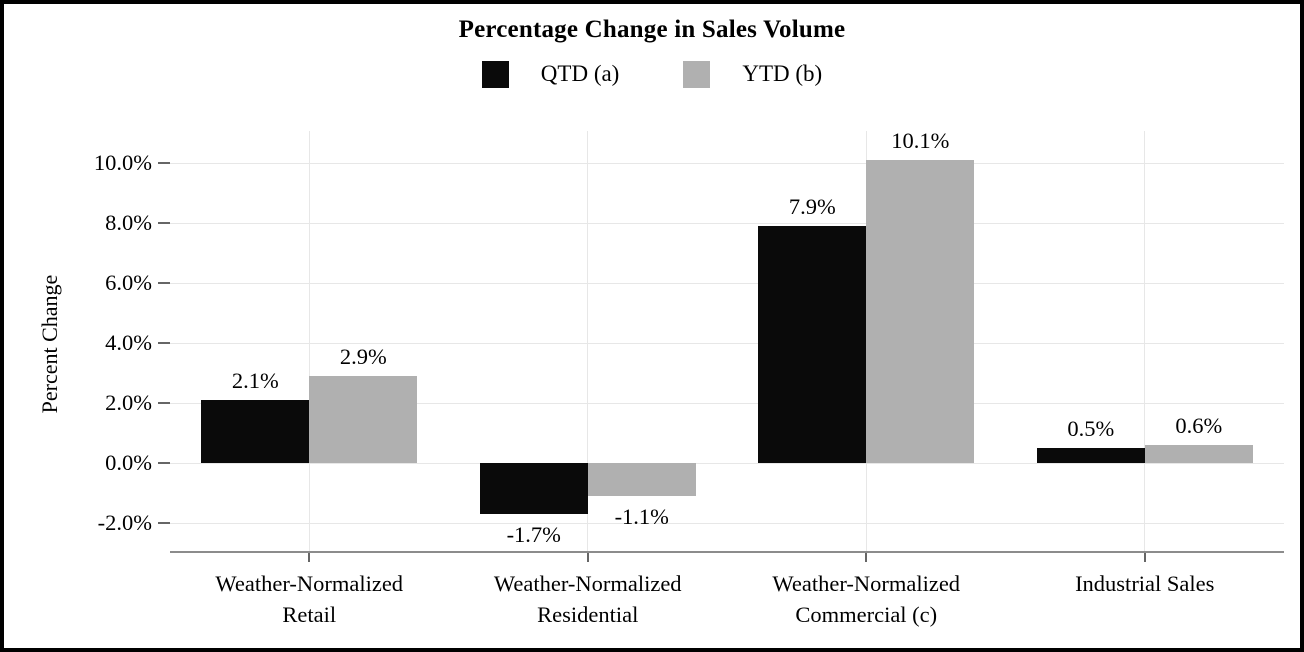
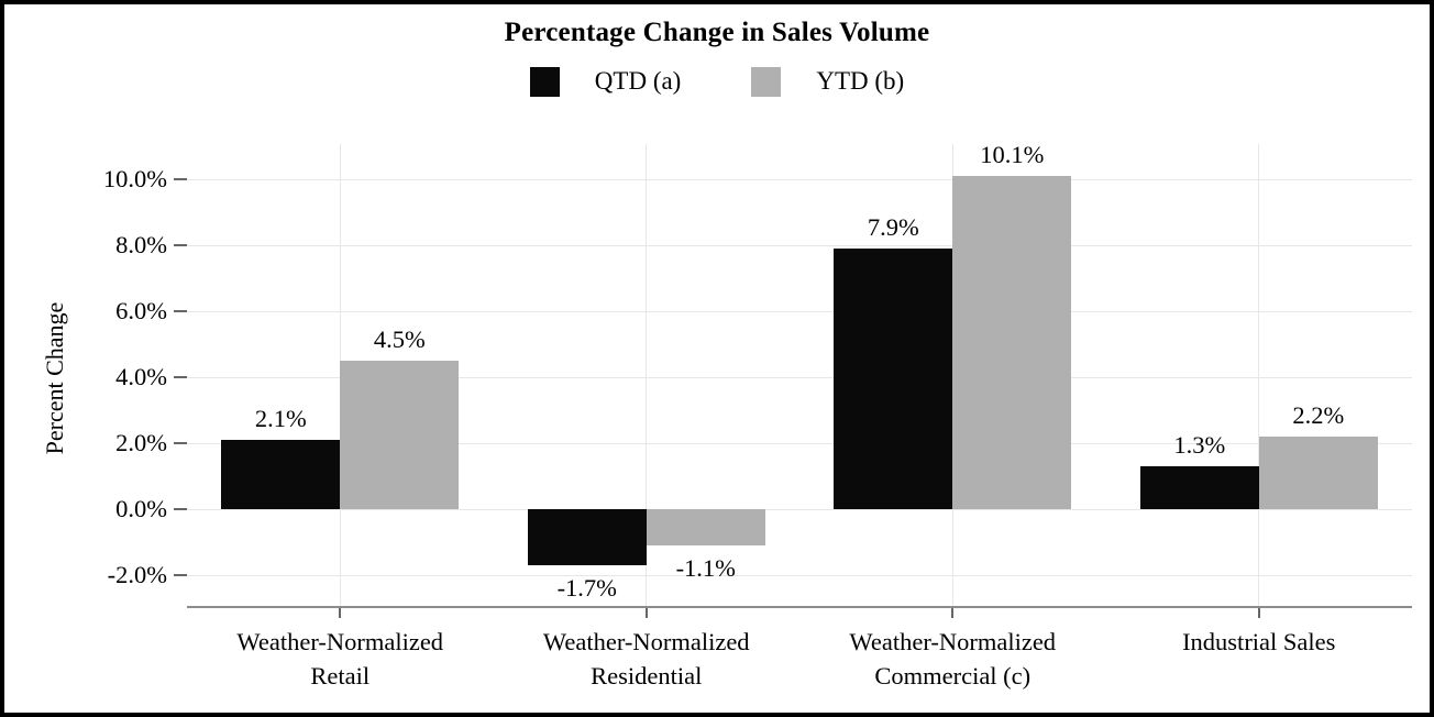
YTD (b)/Weather-Normalized Retail: 2.9% -> 4.5%
QTD (a)/Industrial Sales: 0.5% -> 1.3%
YTD (b)/Industrial Sales: 0.6% -> 2.2%
